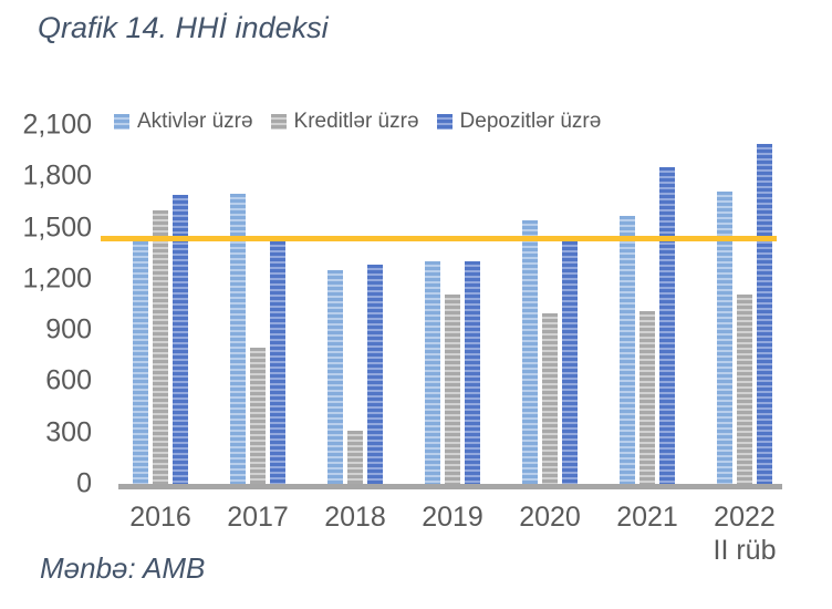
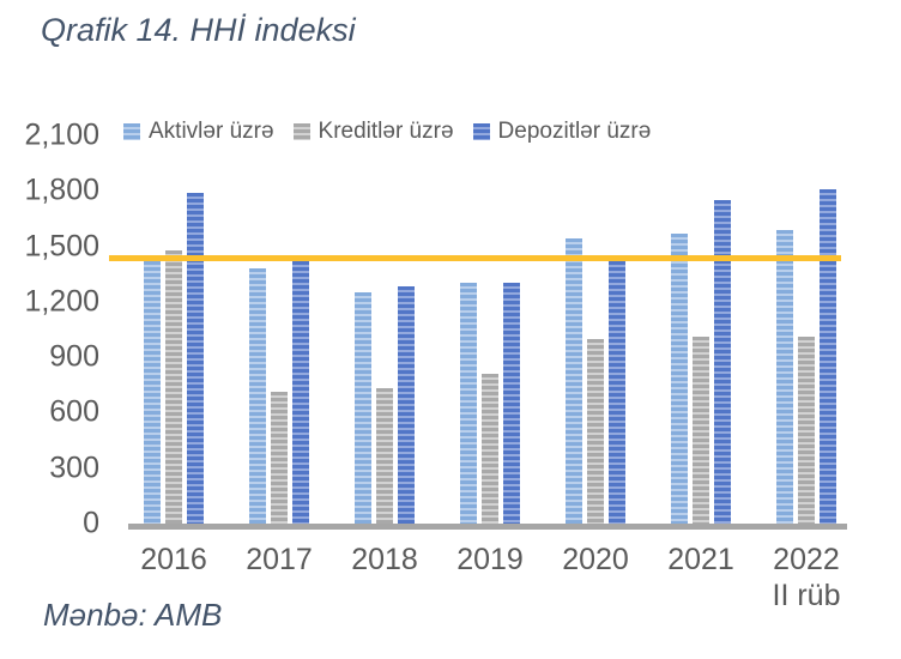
Kreditlər üzrə/2016: 1600 -> 1480
Depozitlər üzrə/2016: 1690 -> 1790
Aktivlər üzrə/2017: 1700 -> 1380
Kreditlər üzrə/2017: 800 -> 710
Kreditlər üzrə/2018: 310 -> 730
Kreditlər üzrə/2019: 1110 -> 810
Depozitlər üzrə/2021: 1850 -> 1750
Aktivlər üzrə/2022: 1710 -> 1590
Kreditlər üzrə/2022: 1110 -> 1010
Depozitlər üzrə/2022: 1990 -> 1810
